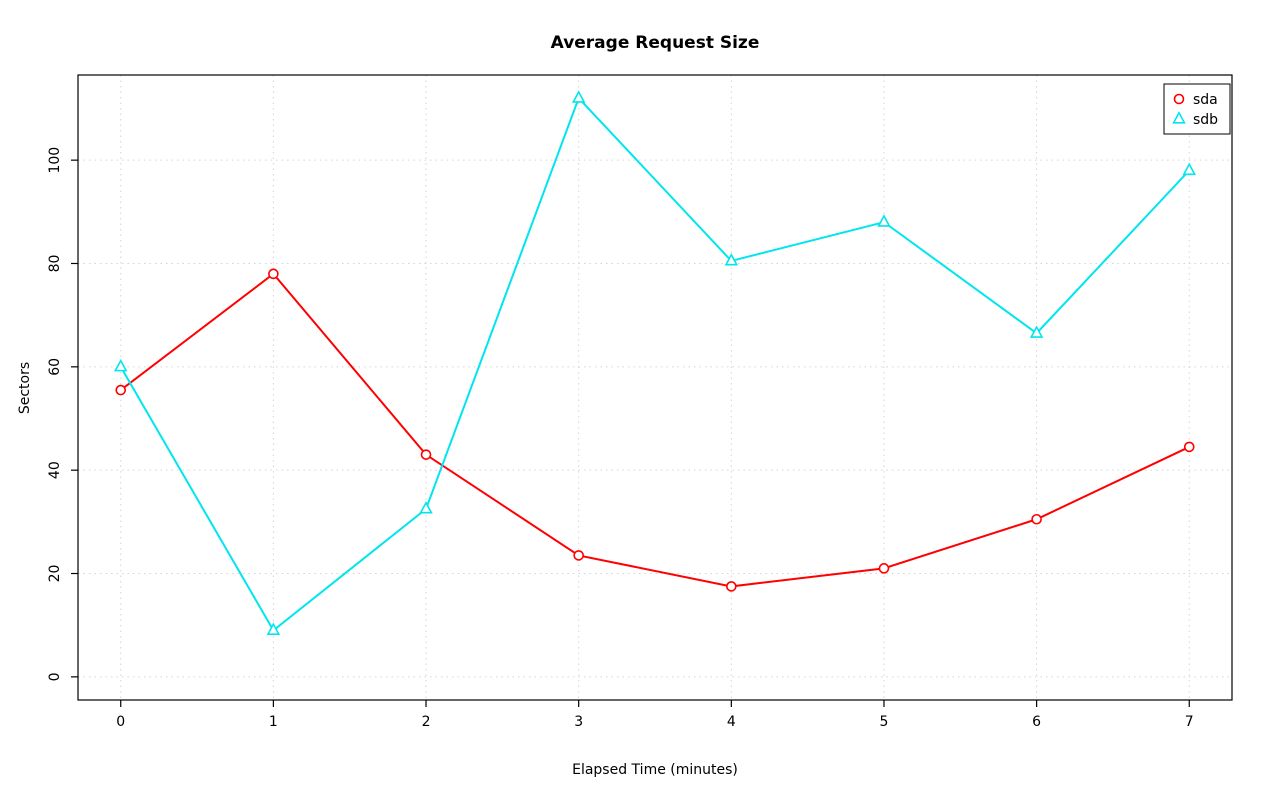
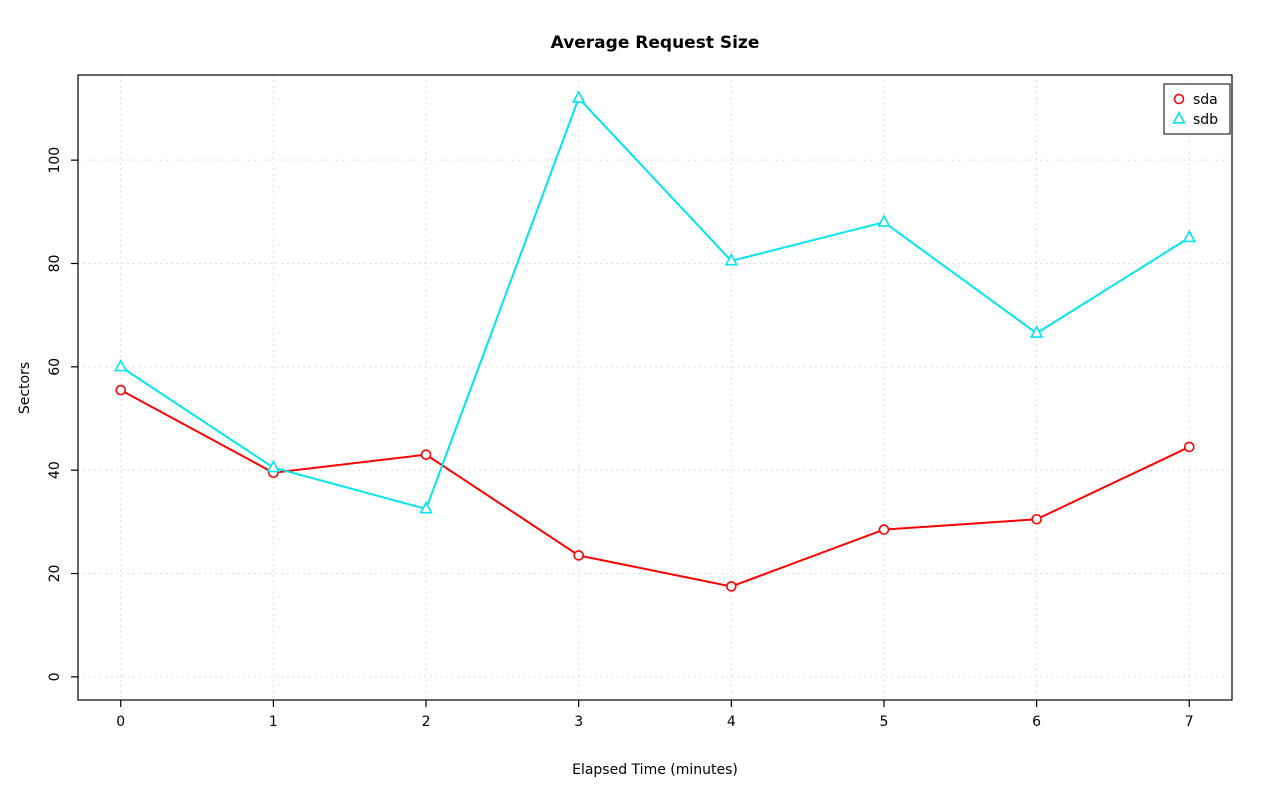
sda/1: 78 -> 40
sdb/1: 9 -> 40
sda/5: 21 -> 28
sdb/7: 98 -> 85
